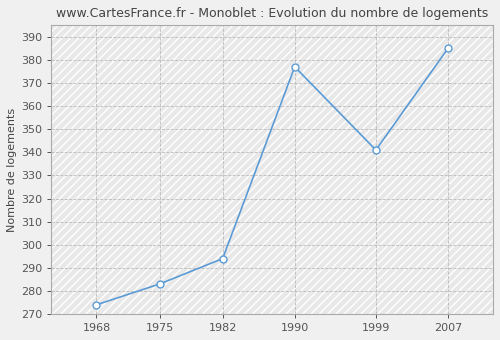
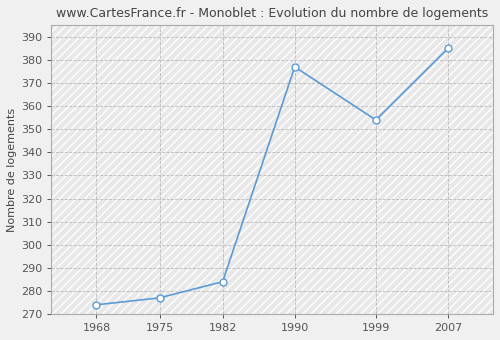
1975: 283 -> 277
1982: 294 -> 284
1999: 341 -> 354
